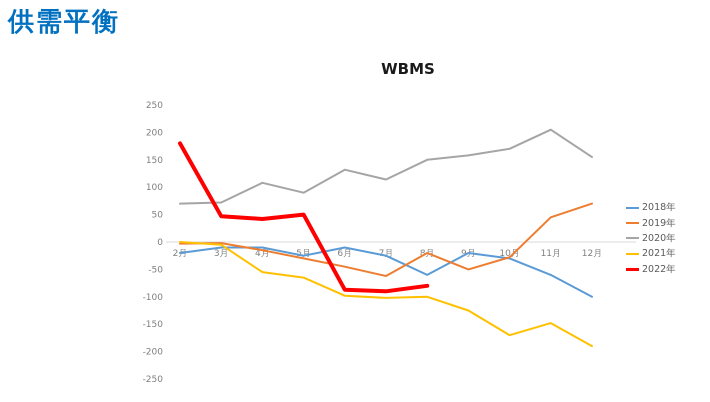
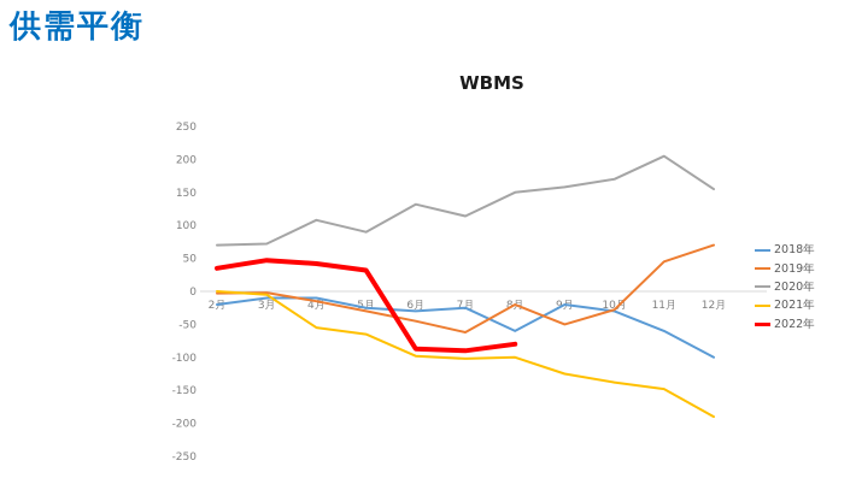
2022年/2月: 180 -> 40
2022年/5月: 50 -> 30
2018年/6月: -10 -> -30
2021年/10月: -170 -> -140
